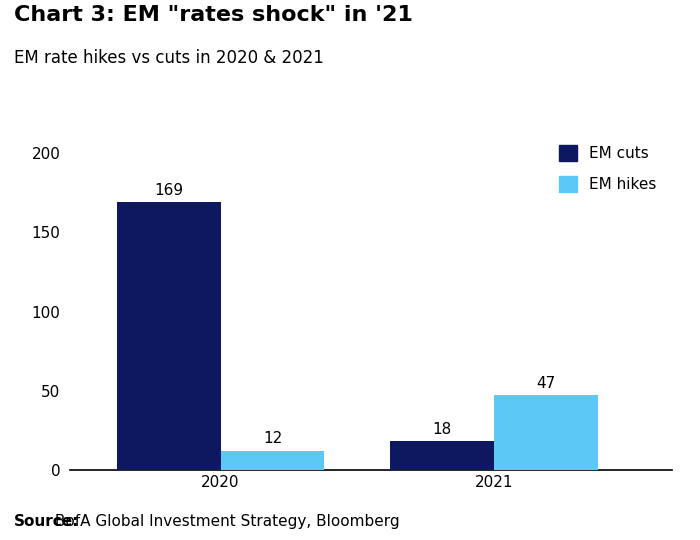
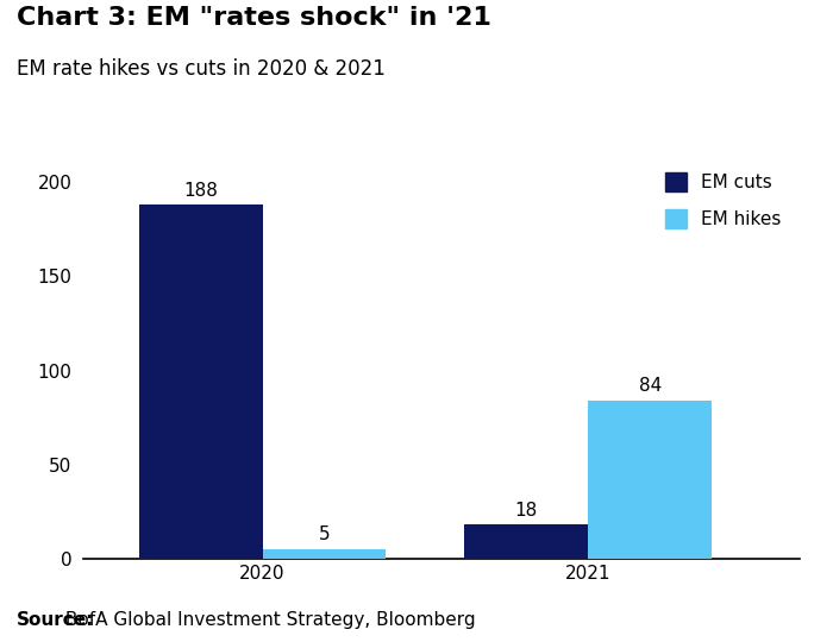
EM cuts/2020: 169 -> 188
EM hikes/2020: 12 -> 5
EM hikes/2021: 47 -> 84
